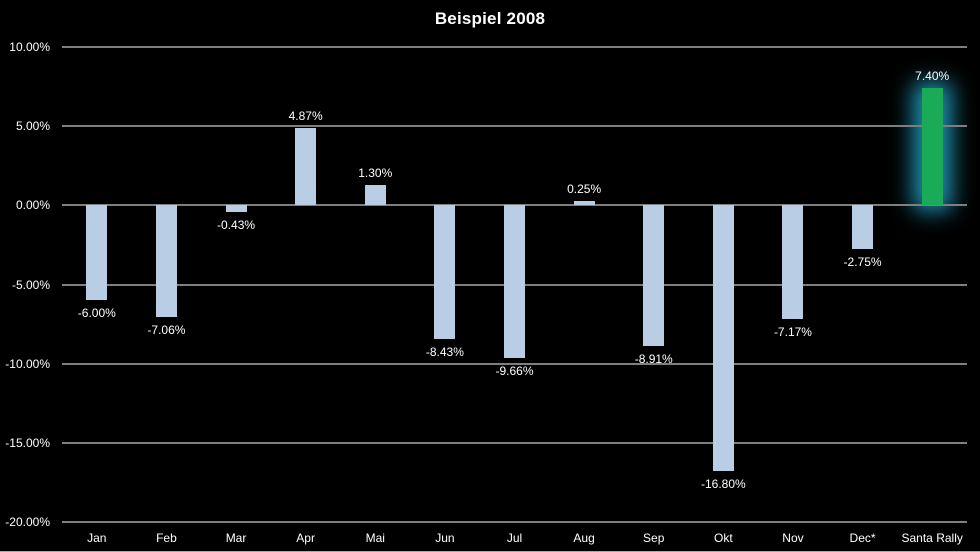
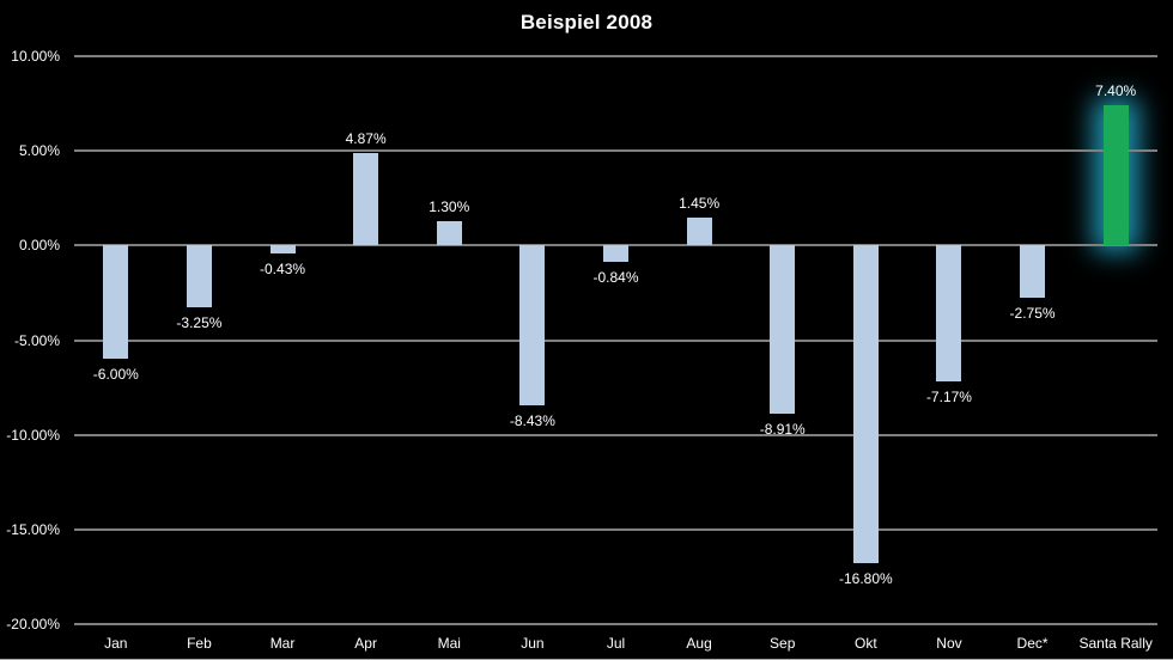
Feb: -7.06% -> -3.25%
Jul: -9.66% -> -0.84%
Aug: 0.25% -> 1.45%
